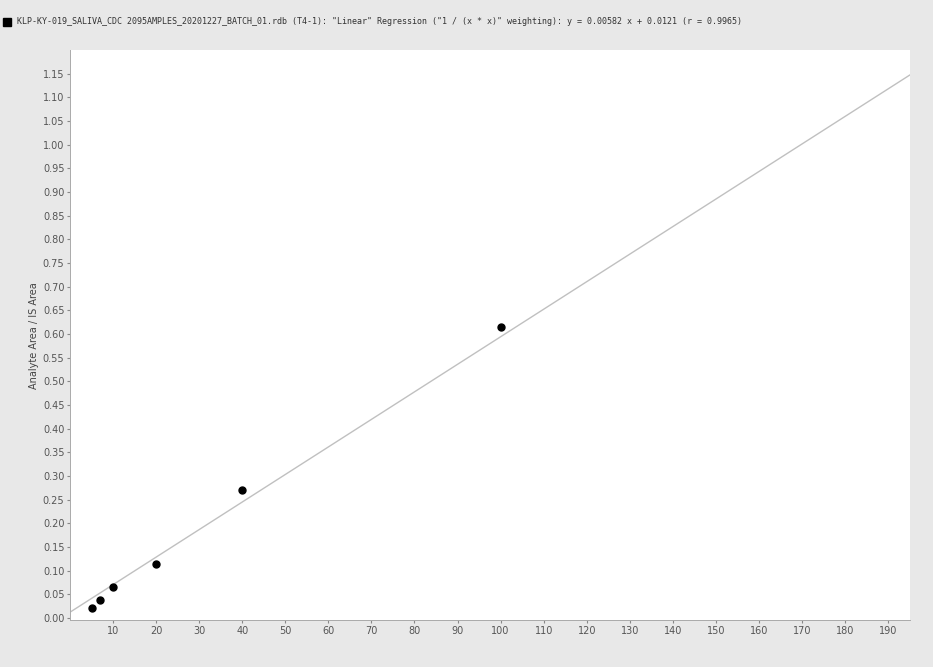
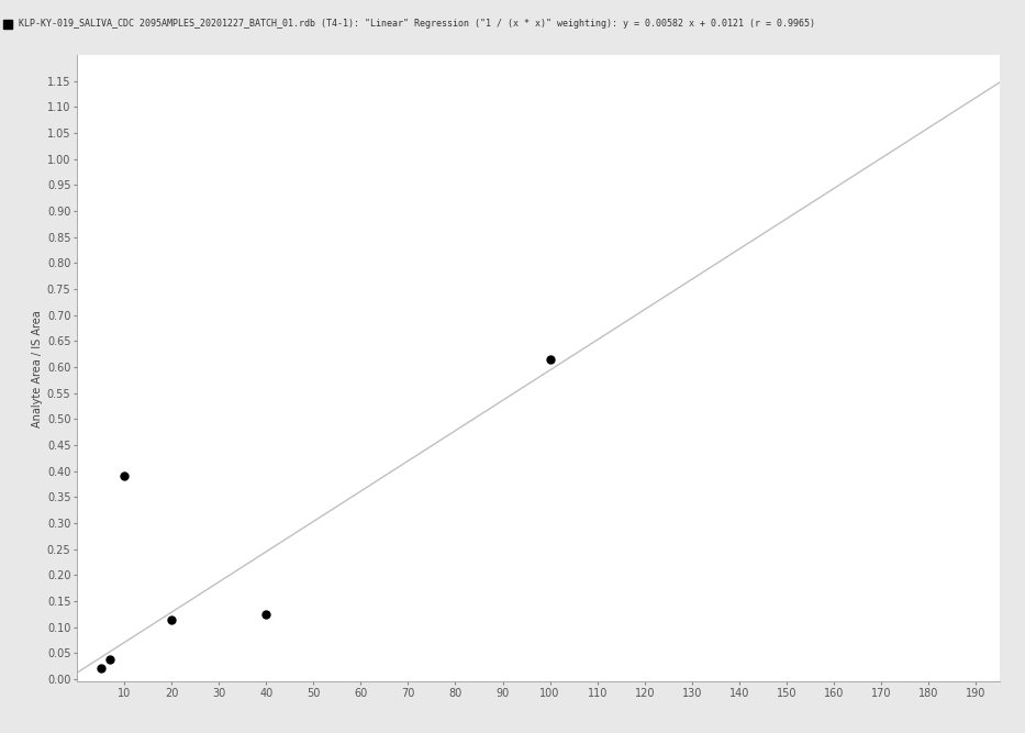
10: 0.065 -> 0.390
40: 0.270 -> 0.125
